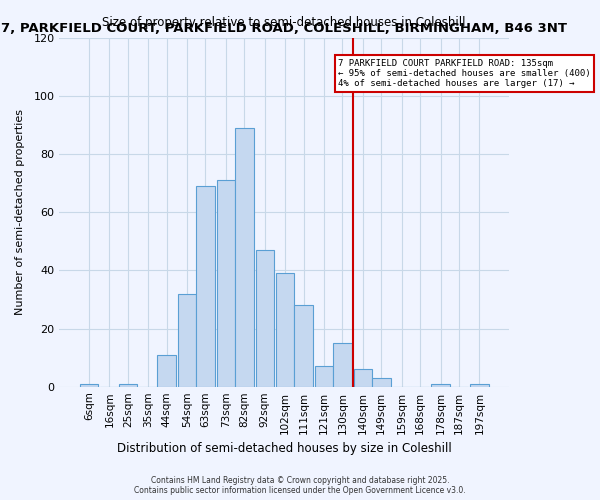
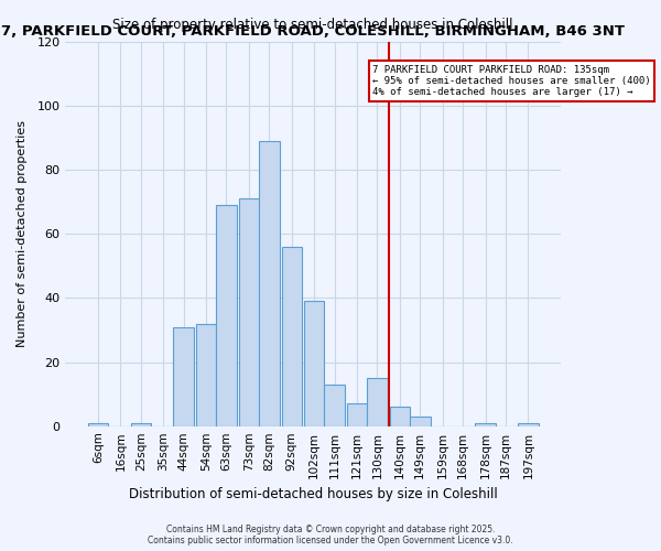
44sqm: 11 -> 31
92sqm: 47 -> 56
111sqm: 28 -> 13
